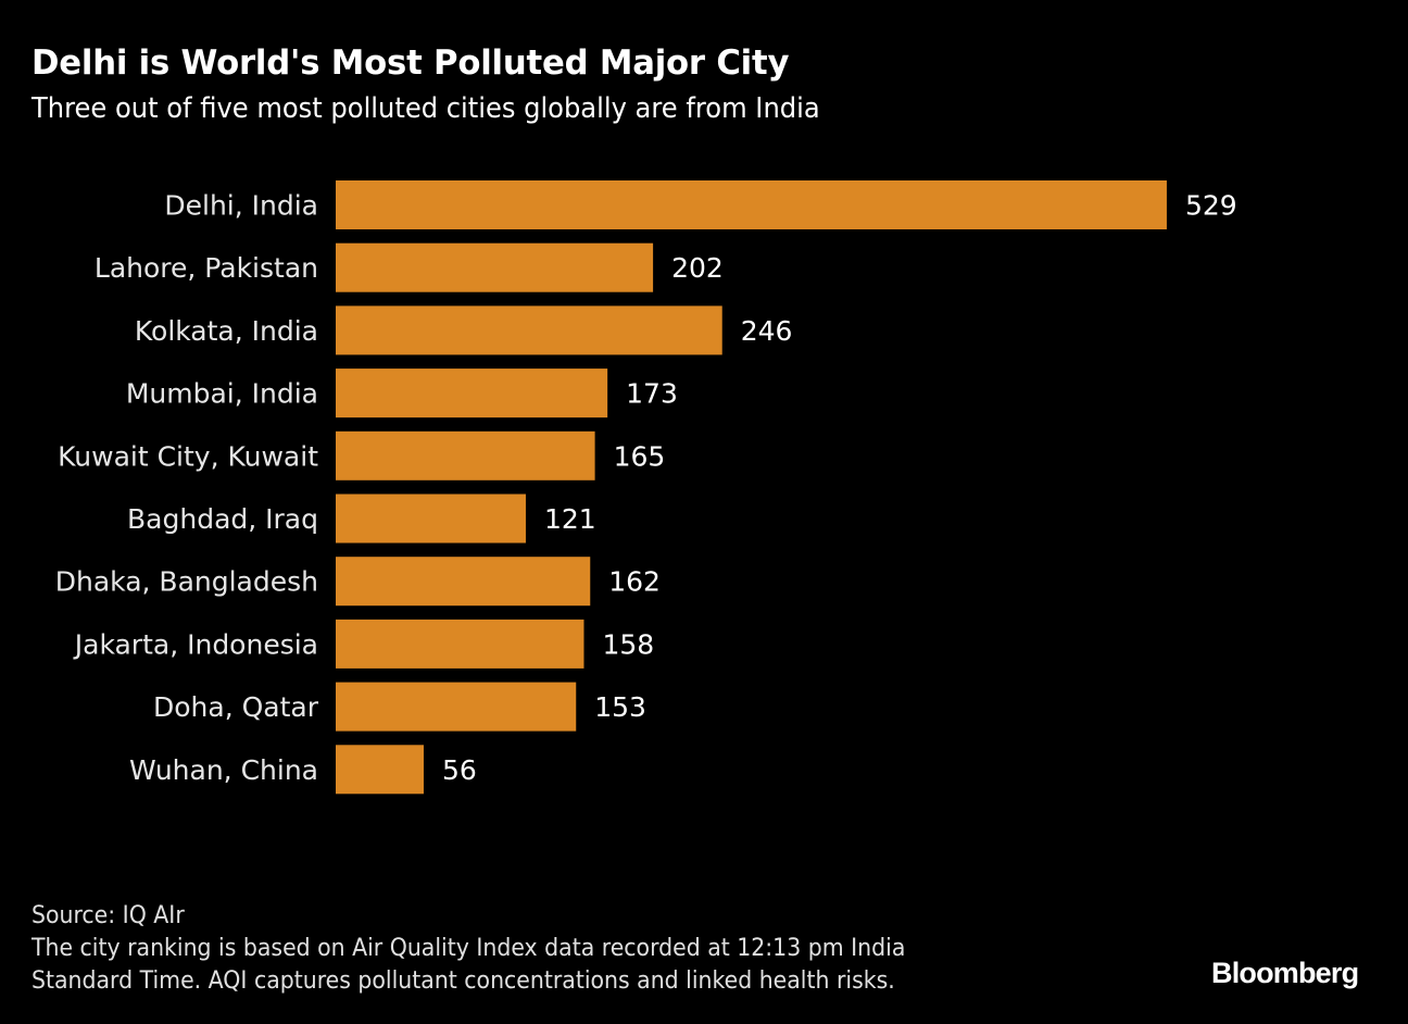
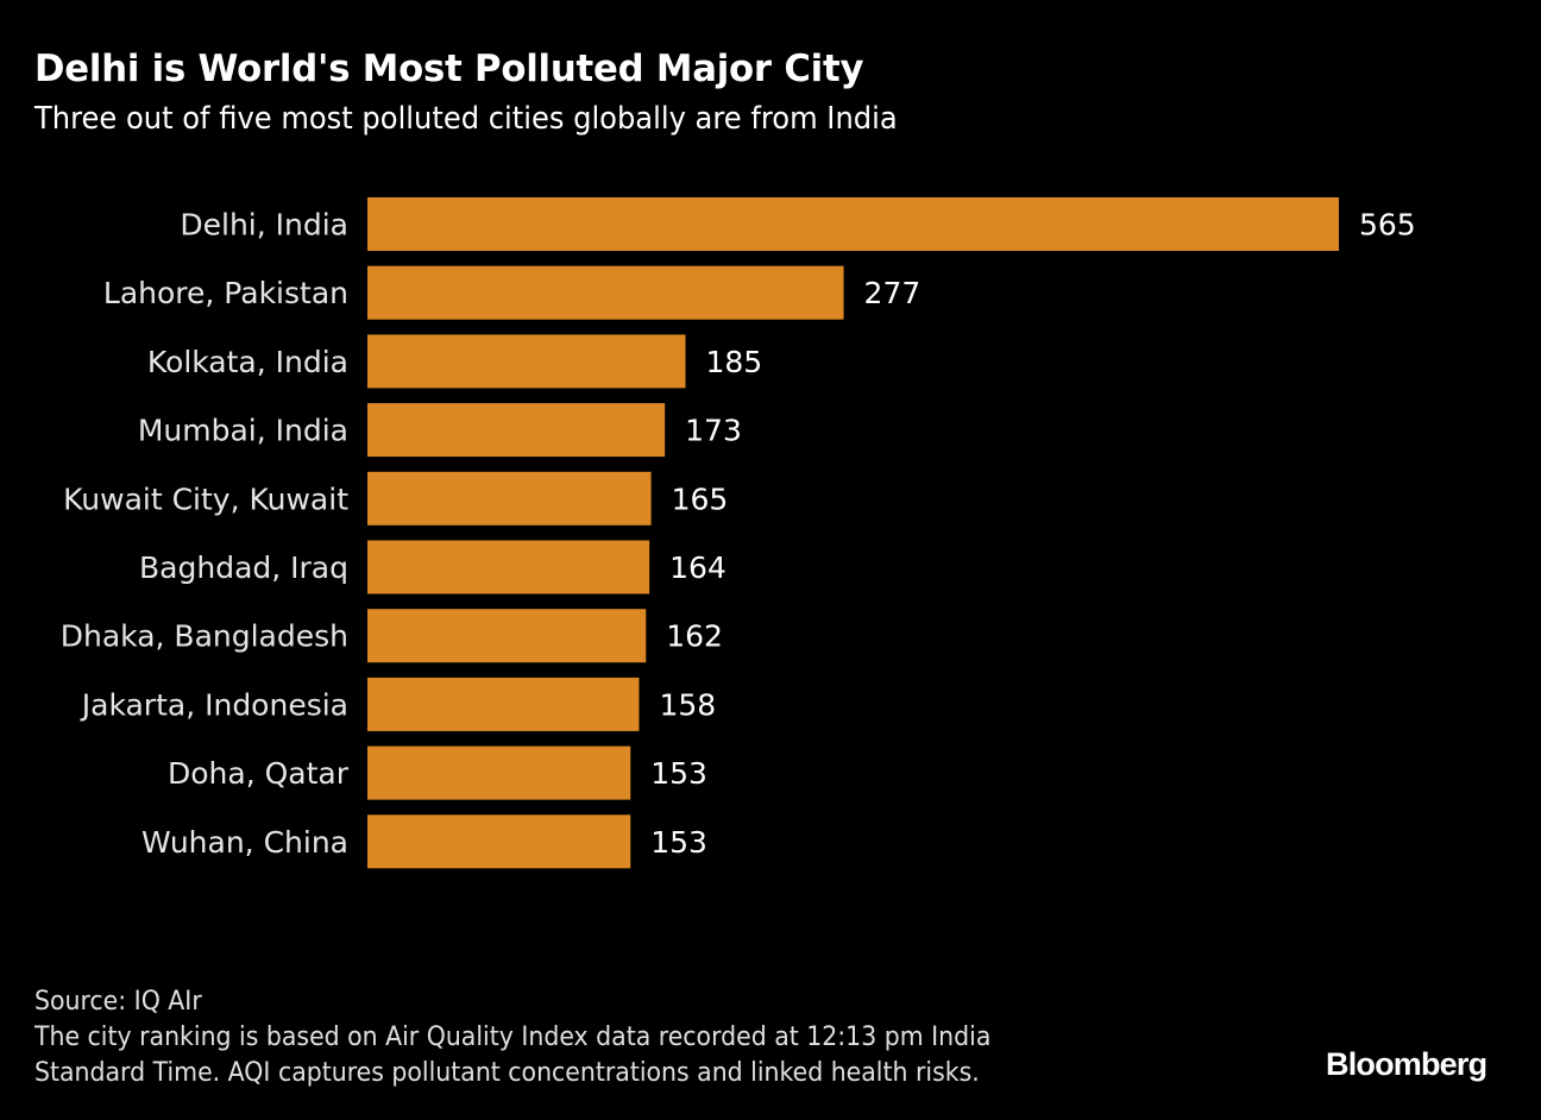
Delhi, India: 529 -> 565
Lahore, Pakistan: 202 -> 277
Kolkata, India: 246 -> 185
Baghdad, Iraq: 121 -> 164
Wuhan, China: 56 -> 153
